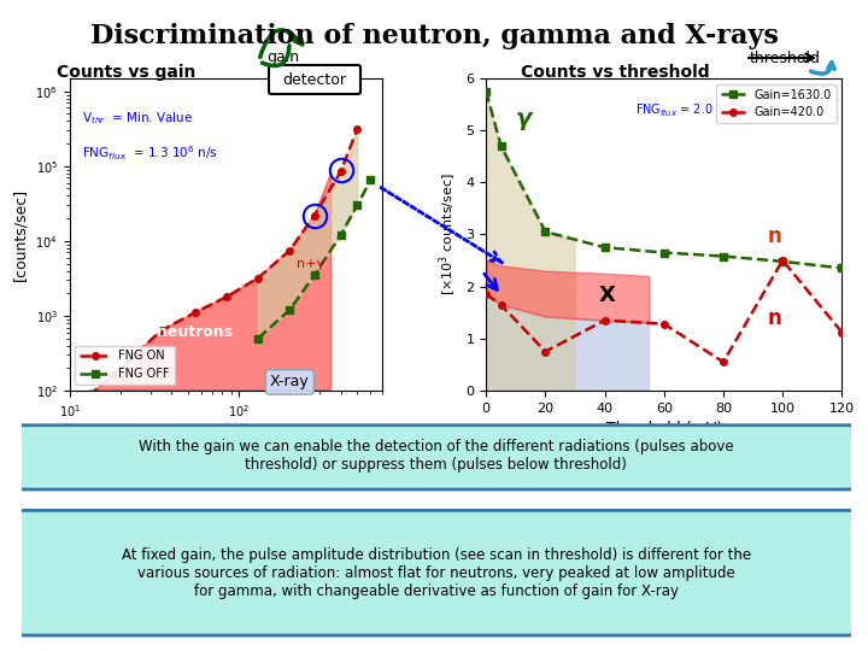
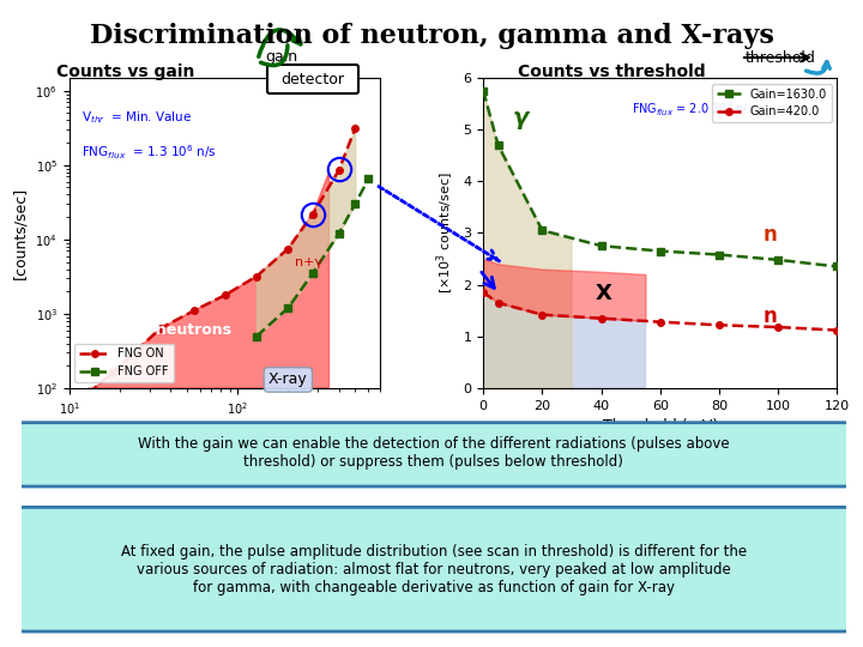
Gain=420.0/20: 0.75 -> 1.42
Gain=420.0/80: 0.55 -> 1.22
Gain=420.0/100: 2.50 -> 1.18
